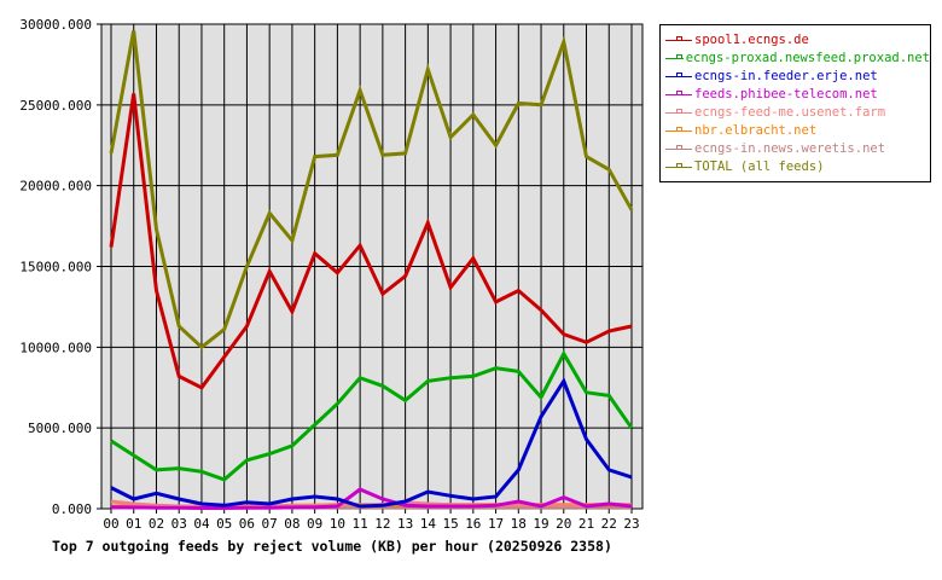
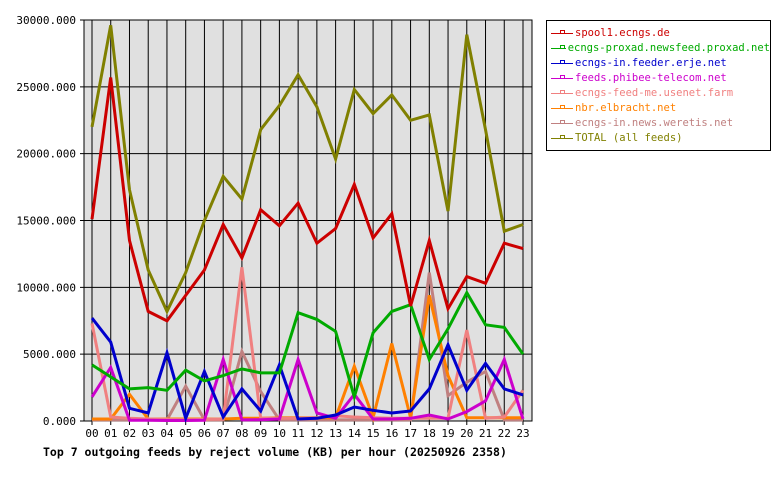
spool1.ecngs.de/00: 16200 -> 15100
ecngs-in.feeder.erje.net/00: 1300 -> 7700
feeds.phibee-telecom.net/00: 100 -> 1800
ecngs-feed-me.usenet.farm/00: 400 -> 7300
ecngs-in.feeder.erje.net/01: 600 -> 5900
feeds.phibee-telecom.net/01: 100 -> 4000
nbr.elbracht.net/02: 200 -> 2000
ecngs-in.feeder.erje.net/04: 300 -> 5100
TOTAL (all feeds)/04: 10000 -> 8200
ecngs-proxad.newsfeed.proxad.net/05: 1800 -> 3800
ecngs-in.news.weretis.net/05: 100 -> 2600
ecngs-in.feeder.erje.net/06: 400 -> 3700
feeds.phibee-telecom.net/07: 100 -> 4600
ecngs-in.feeder.erje.net/08: 600 -> 2400
ecngs-feed-me.usenet.farm/08: 200 -> 11500
ecngs-in.news.weretis.net/08: 100 -> 5200
ecngs-proxad.newsfeed.proxad.net/09: 5200 -> 3600
ecngs-in.news.weretis.net/09: 100 -> 2200
ecngs-proxad.newsfeed.proxad.net/10: 6500 -> 3600
ecngs-in.feeder.erje.net/10: 600 -> 4200
TOTAL (all feeds)/10: 21900 -> 23600
feeds.phibee-telecom.net/11: 1200 -> 4600
TOTAL (all feeds)/12: 21900 -> 23500
TOTAL (all feeds)/13: 22000 -> 19600
ecngs-proxad.newsfeed.proxad.net/14: 7900 -> 1800
feeds.phibee-telecom.net/14: 200 -> 2000
nbr.elbracht.net/14: 200 -> 4100
TOTAL (all feeds)/14: 27200 -> 24800
ecngs-proxad.newsfeed.proxad.net/15: 8100 -> 6600
nbr.elbracht.net/16: 200 -> 5800
spool1.ecngs.de/17: 12800 -> 8600
ecngs-proxad.newsfeed.proxad.net/18: 8500 -> 4600
nbr.elbracht.net/18: 200 -> 9400
ecngs-in.news.weretis.net/18: 100 -> 11100
TOTAL (all feeds)/18: 25100 -> 22900
spool1.ecngs.de/19: 12300 -> 8400
nbr.elbracht.net/19: 200 -> 3400
ecngs-in.news.weretis.net/19: 100 -> 1900
TOTAL (all feeds)/19: 25000 -> 15700
ecngs-in.feeder.erje.net/20: 7900 -> 2300
ecngs-feed-me.usenet.farm/20: 200 -> 6800
ecngs-in.news.weretis.net/20: 100 -> 2900
feeds.phibee-telecom.net/21: 200 -> 1500
ecngs-in.news.weretis.net/21: 100 -> 3700
spool1.ecngs.de/22: 11000 -> 13300
feeds.phibee-telecom.net/22: 300 -> 4600
TOTAL (all feeds)/22: 21000 -> 14200
spool1.ecngs.de/23: 11300 -> 12900
ecngs-feed-me.usenet.farm/23: 200 -> 2300
TOTAL (all feeds)/23: 18500 -> 14700
